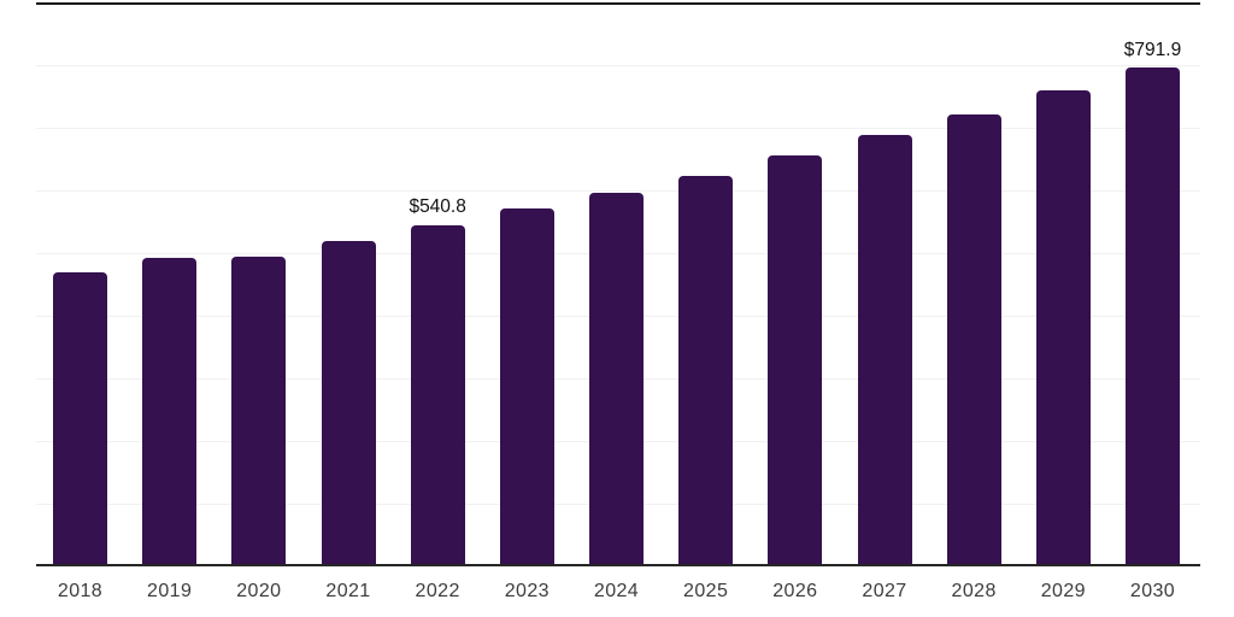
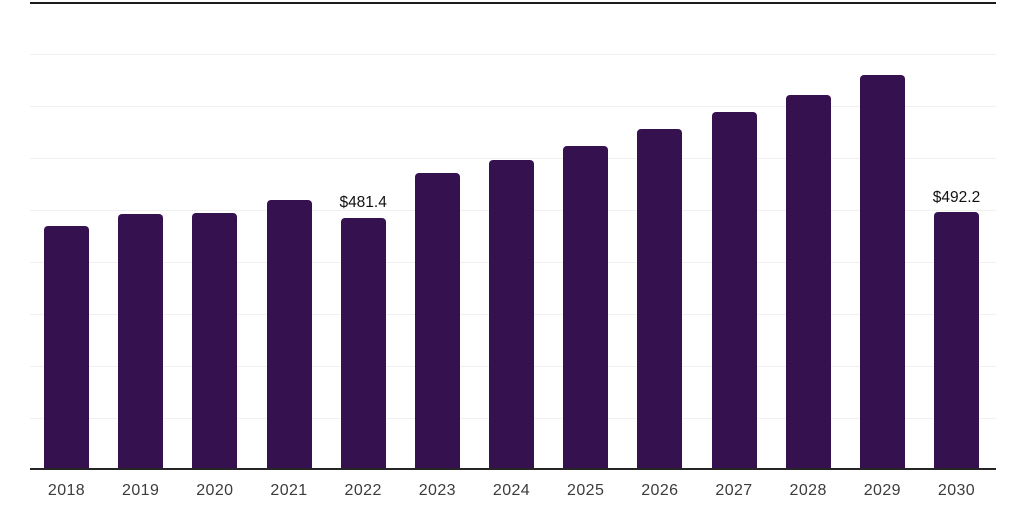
2022: $540.8 -> $481.4
2030: $791.9 -> $492.2
